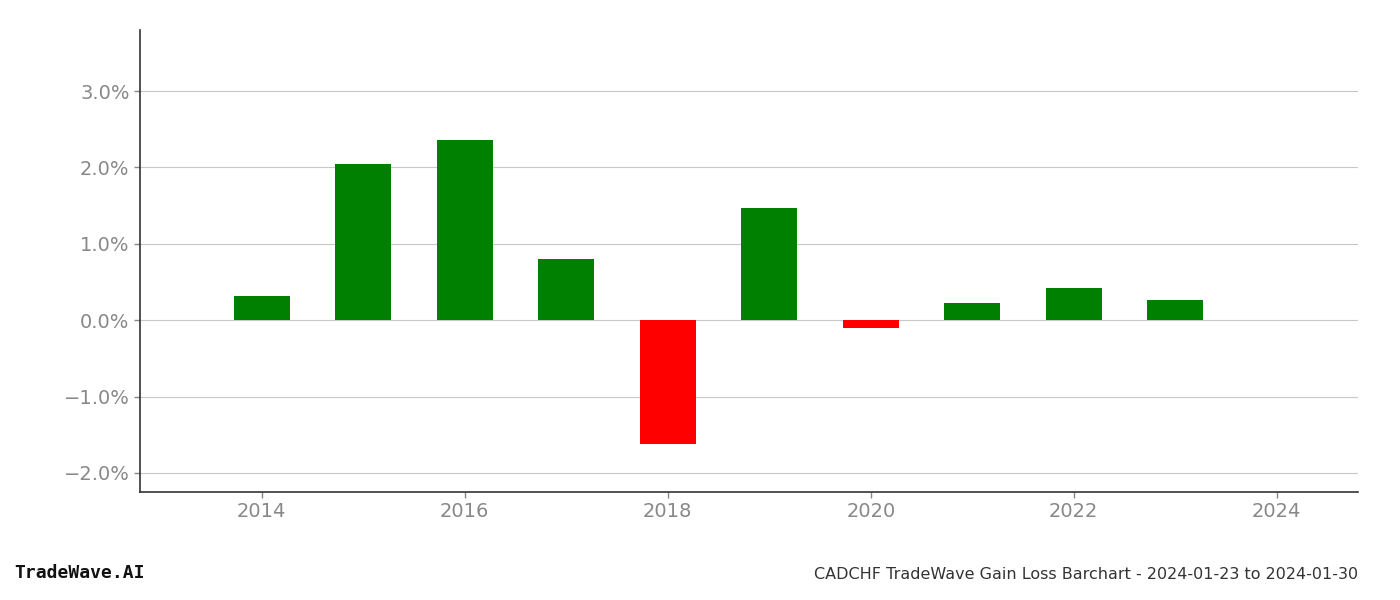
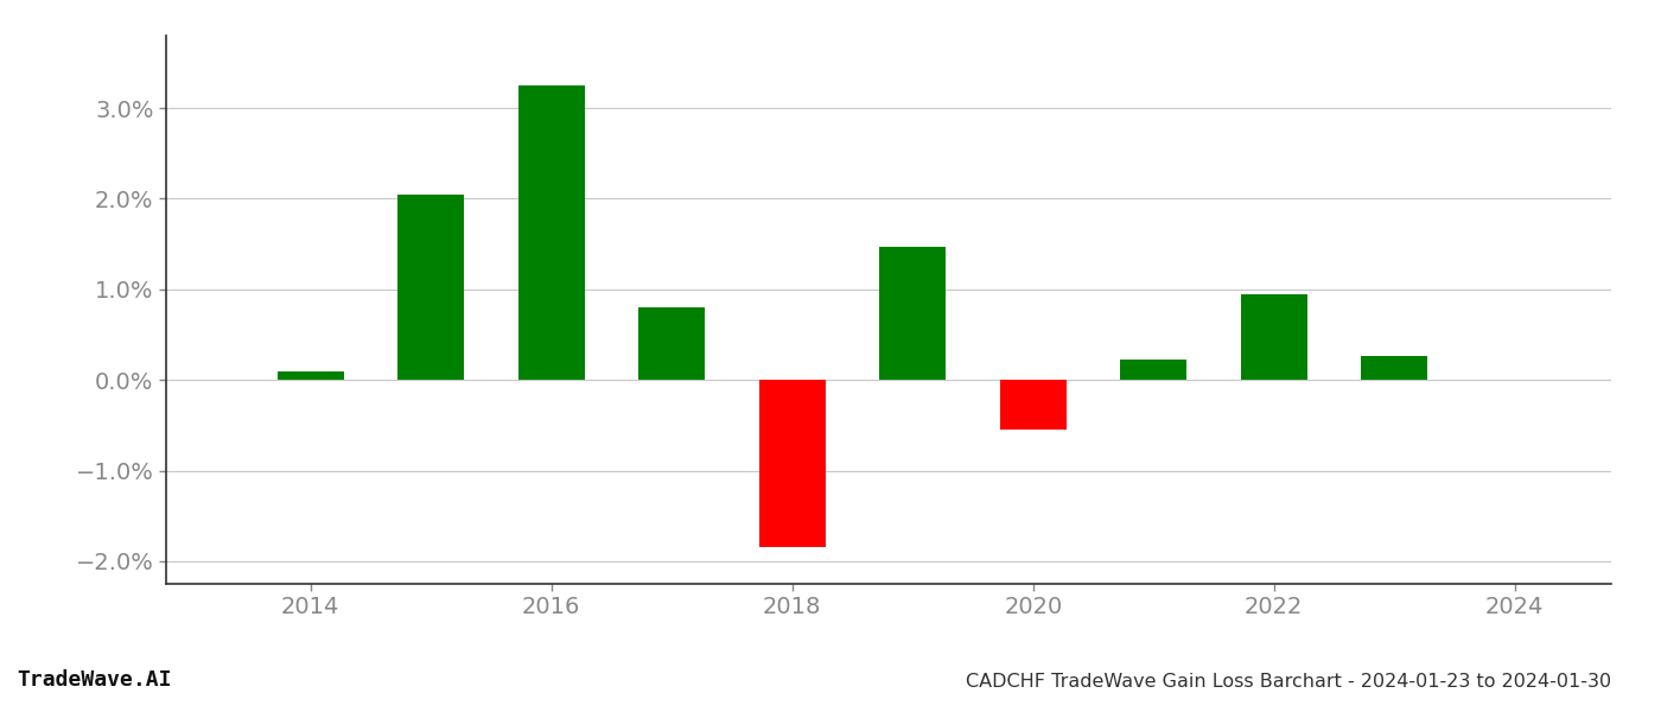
2014: 0.32% -> 0.10%
2016: 2.36% -> 3.25%
2018: -1.62% -> -1.85%
2020: -0.10% -> -0.55%
2022: 0.42% -> 0.95%
